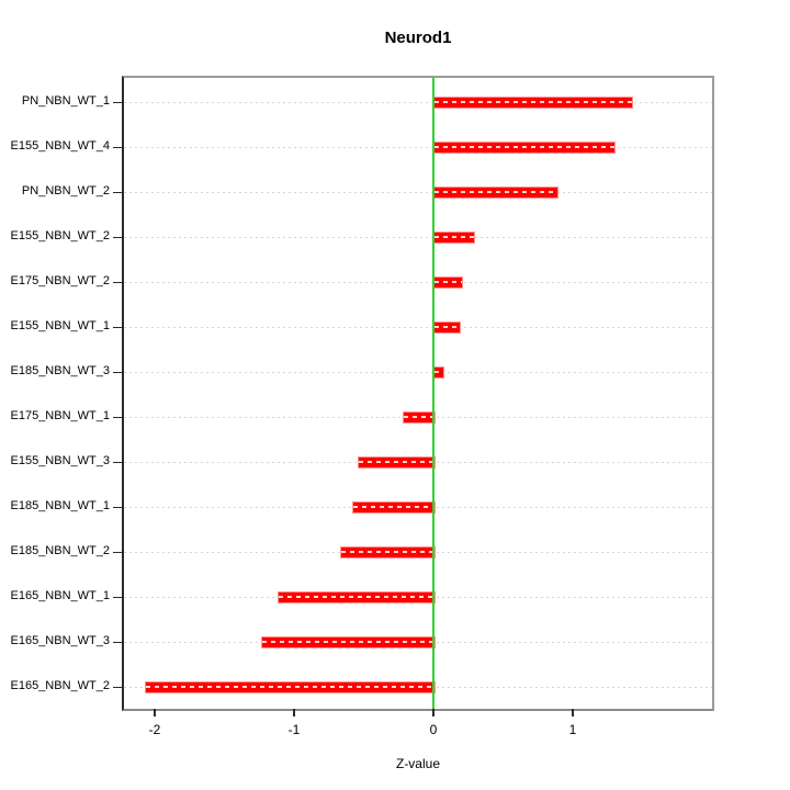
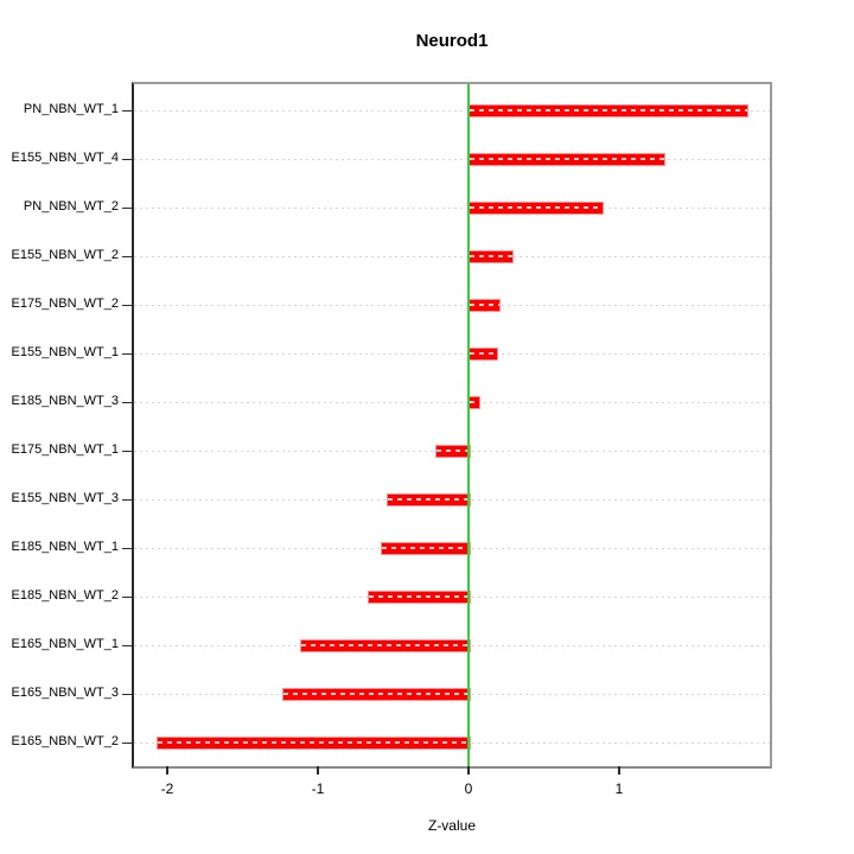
PN_NBN_WT_1: 1.42 -> 1.84
